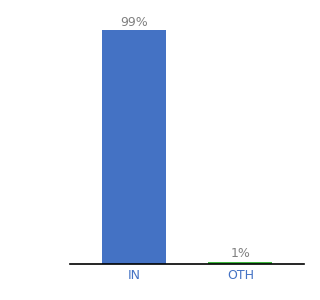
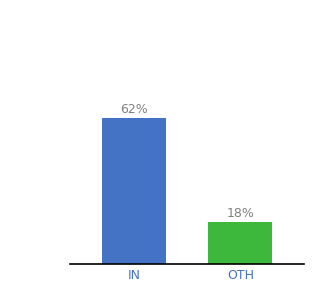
IN: 99% -> 62%
OTH: 1% -> 18%
